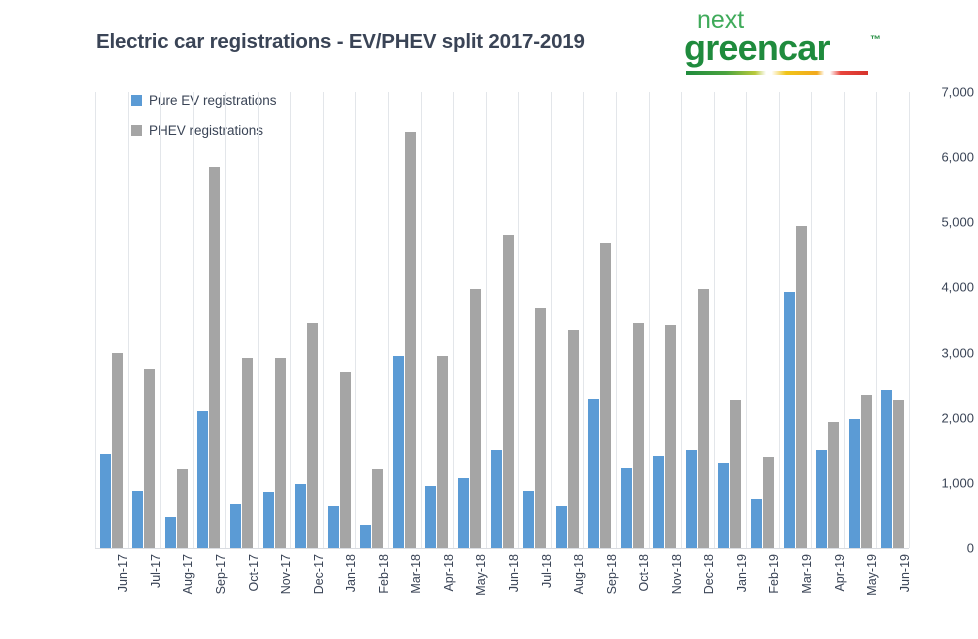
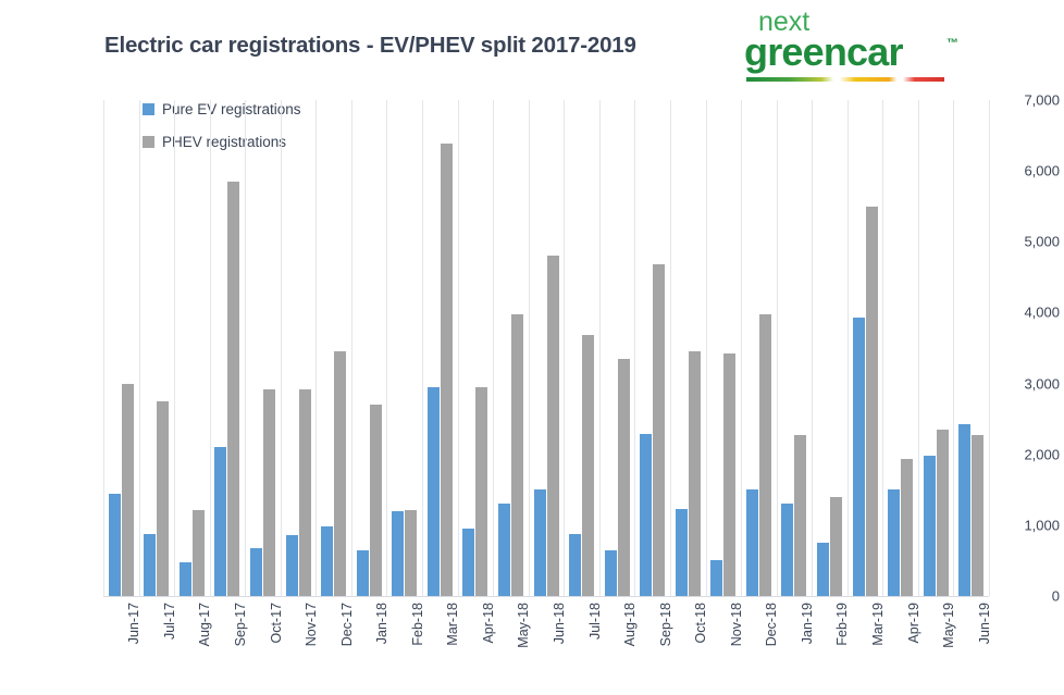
Pure EV registrations/Feb-18: 400 -> 1200
Pure EV registrations/May-18: 1100 -> 1300
Pure EV registrations/Nov-18: 1400 -> 500
PHEV registrations/Mar-19: 5000 -> 5500
